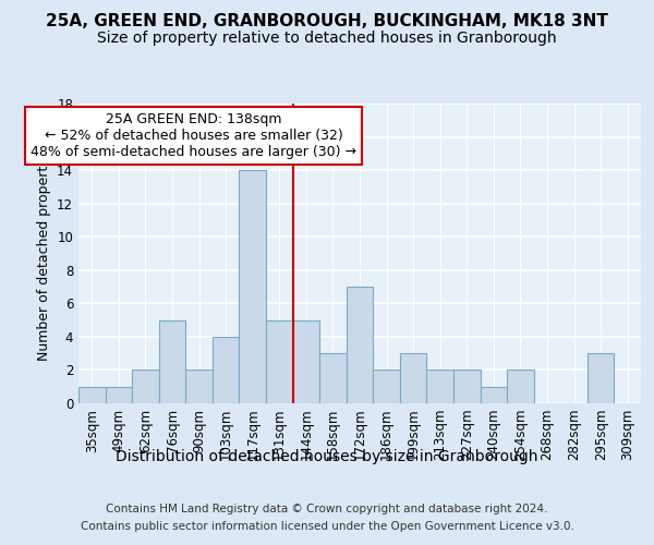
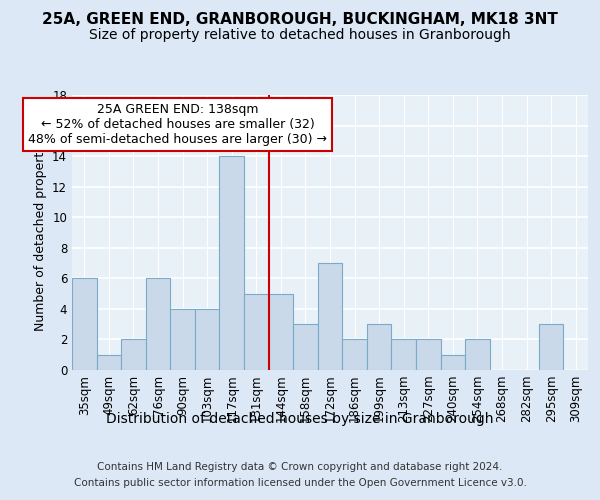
35sqm: 1 -> 6
76sqm: 5 -> 6
90sqm: 2 -> 4
